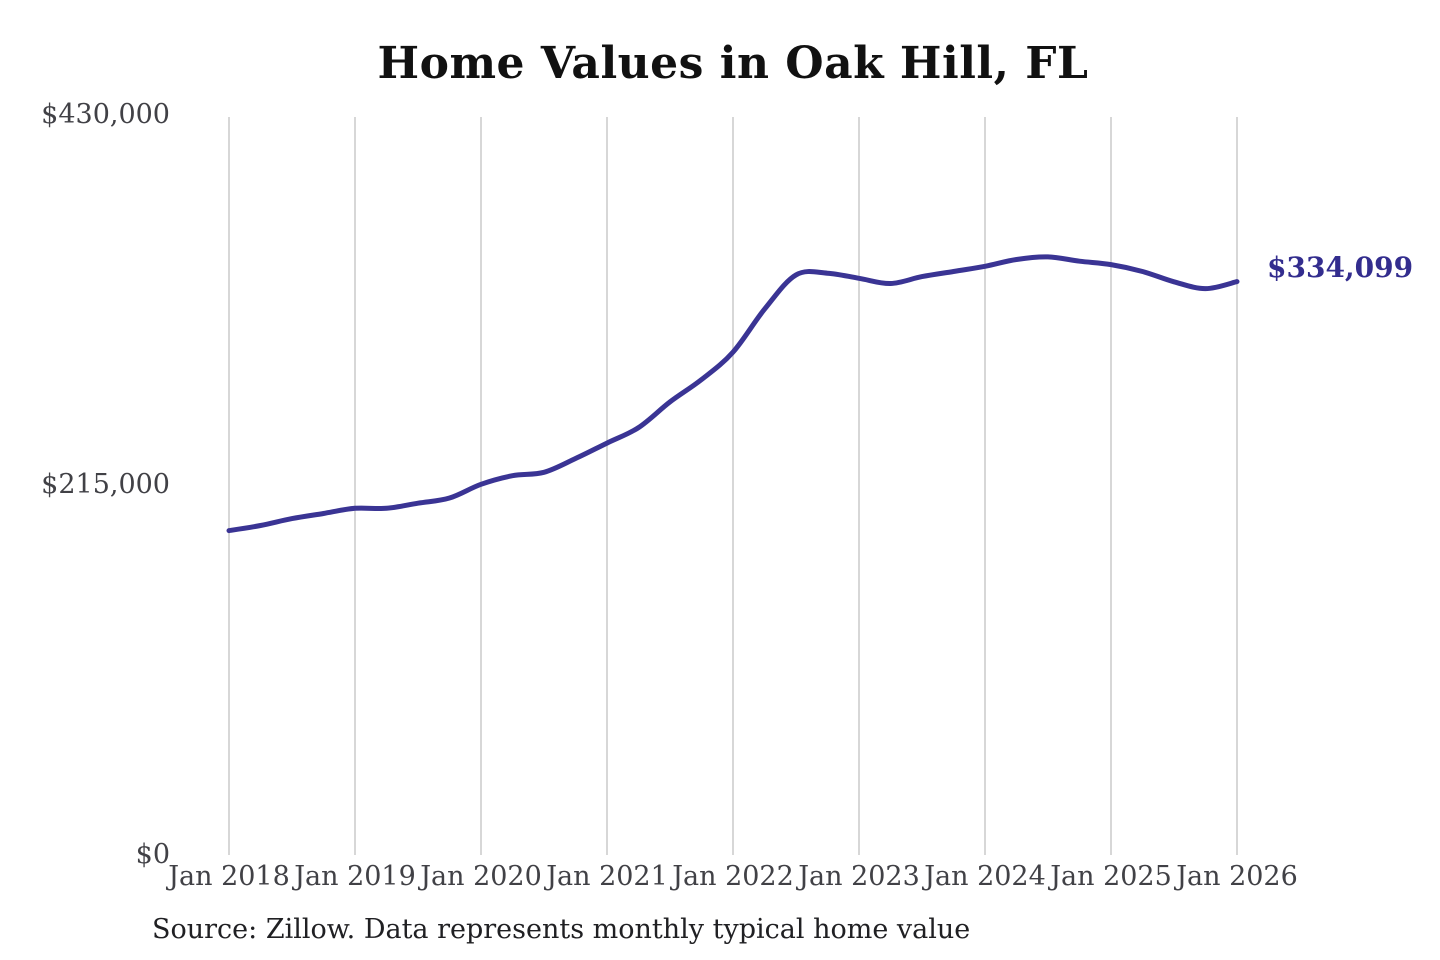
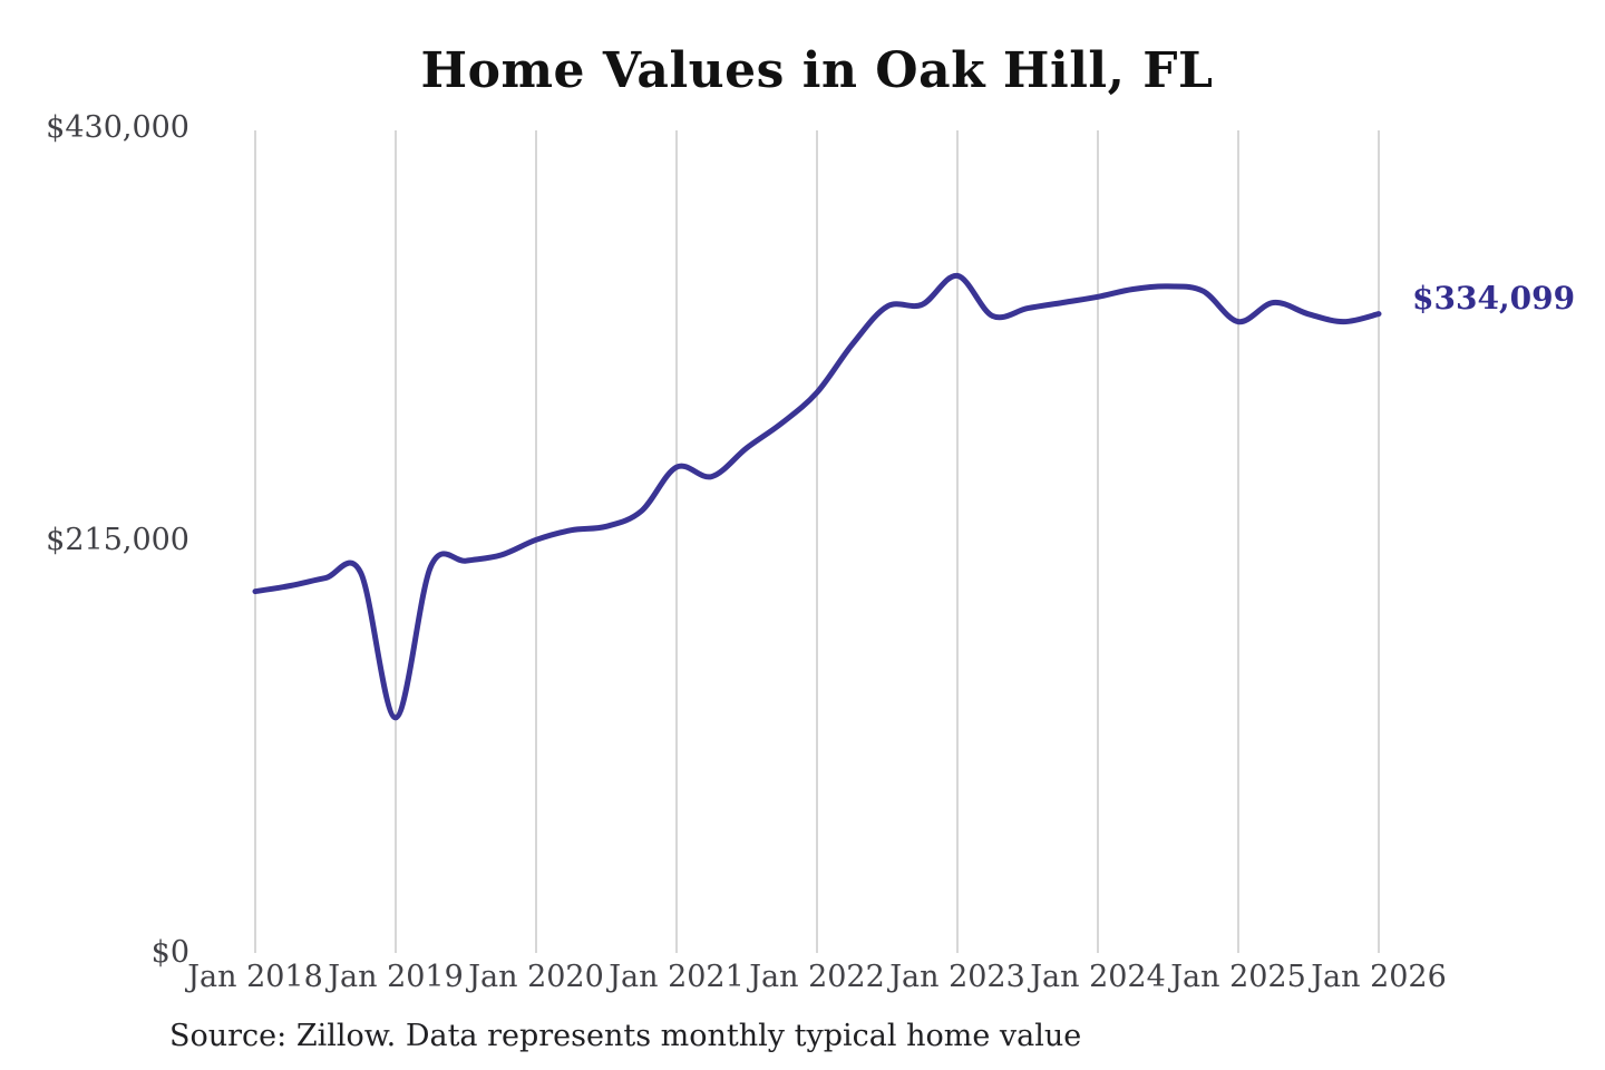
Jan 2019: $202000 -> $123000
Jan 2021: $240000 -> $254000
Jan 2023: $336000 -> $354000
Jan 2025: $344000 -> $330000
